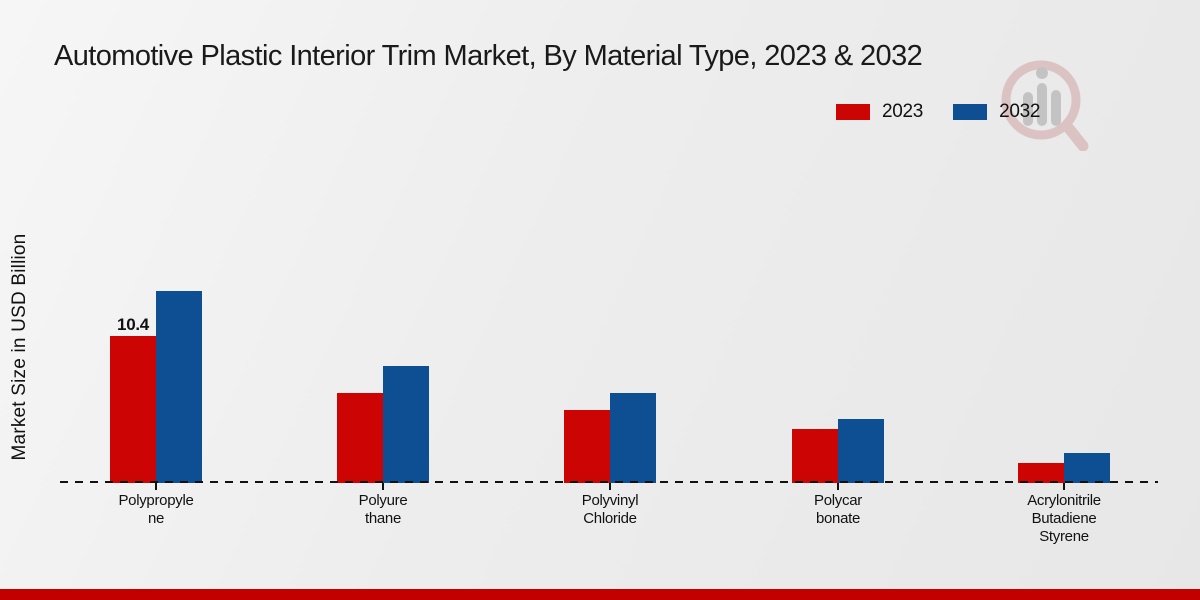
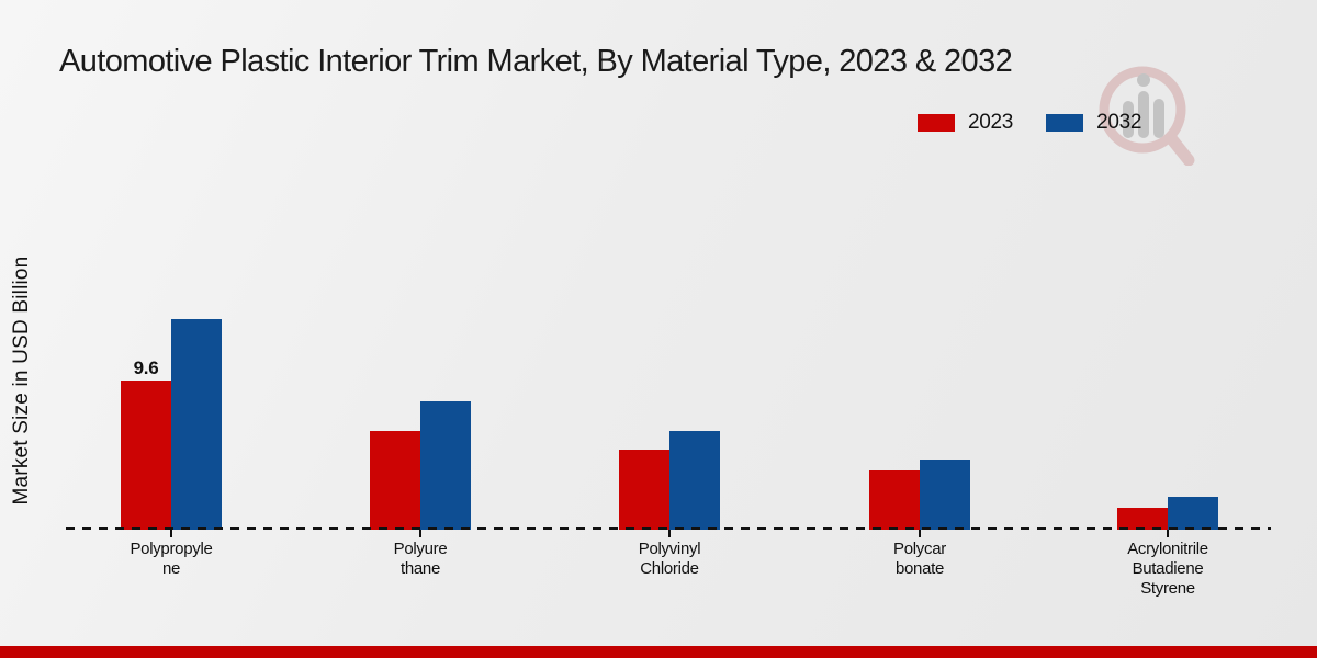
2023/Polypropylene: 10.4 -> 9.6
